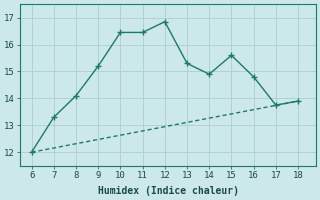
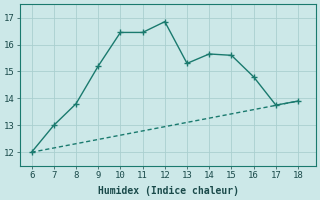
7: 13.30 -> 13.00
8: 14.10 -> 13.80
14: 14.90 -> 15.65
